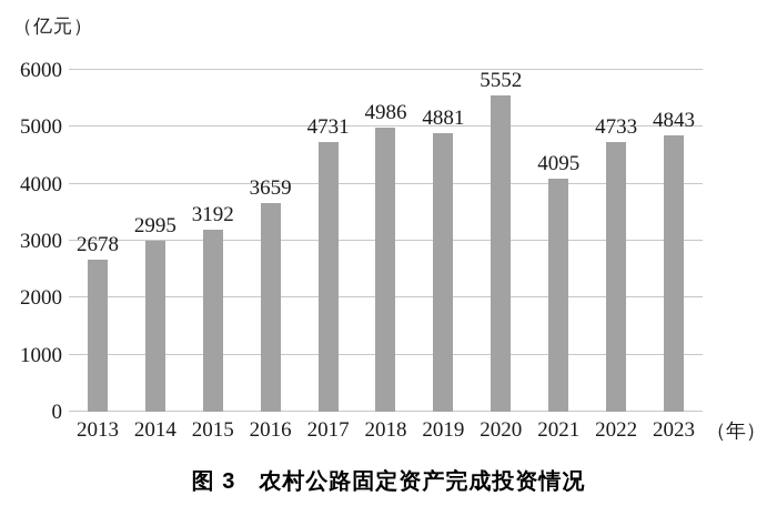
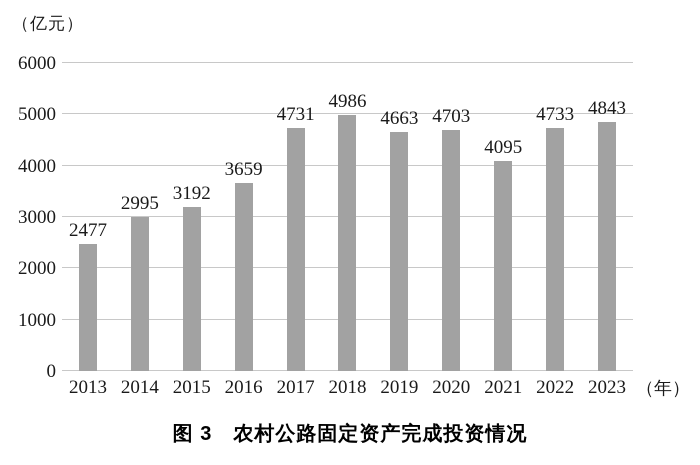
2013: 2678 -> 2477
2019: 4881 -> 4663
2020: 5552 -> 4703
